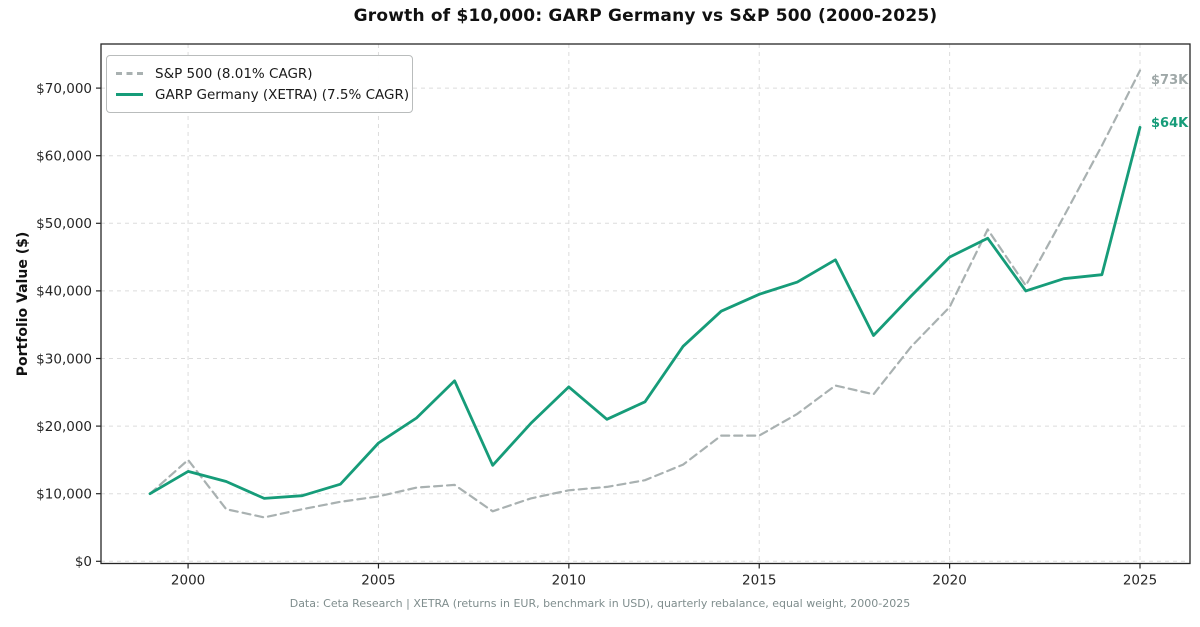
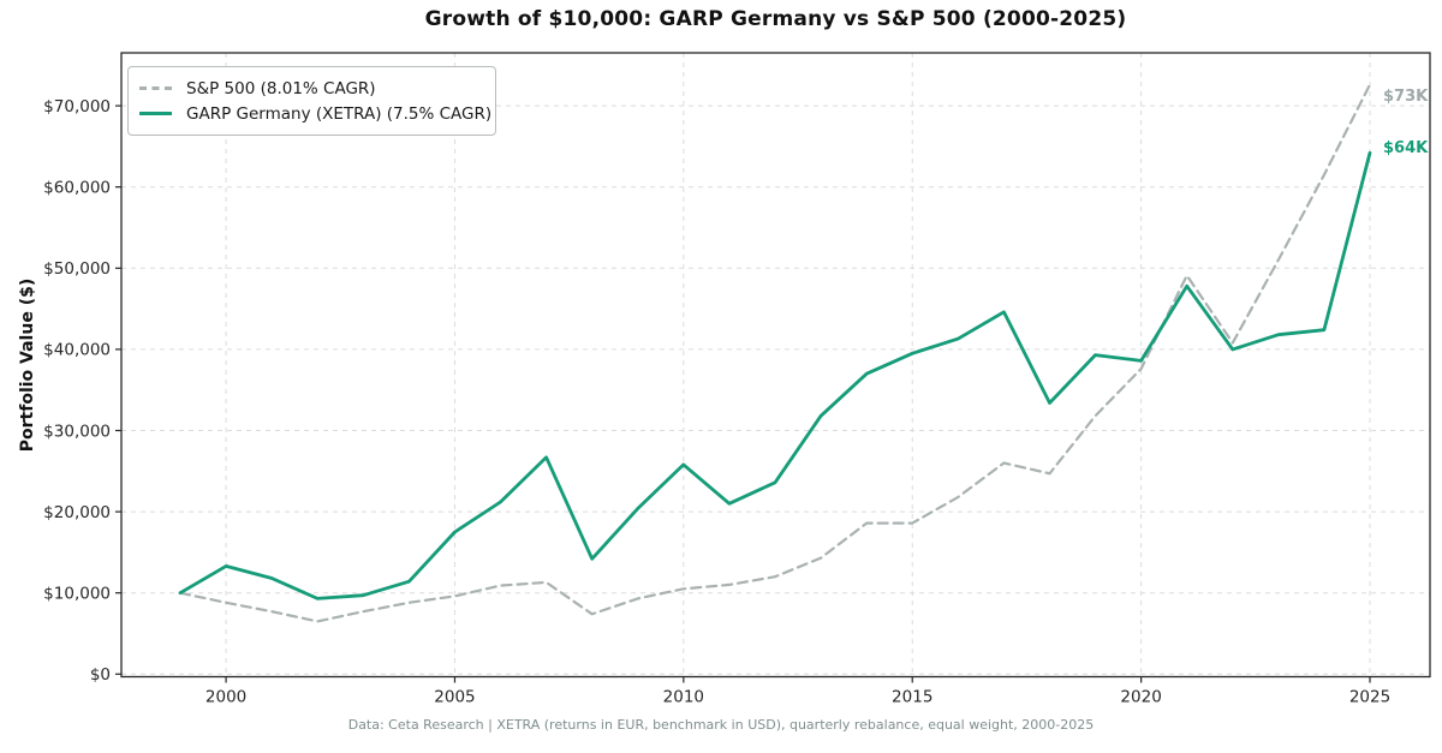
S&P 500 (8.01% CAGR)/2000: $15000 -> $9000
GARP Germany (XETRA) (7.5% CAGR)/2020: $45000 -> $39000
